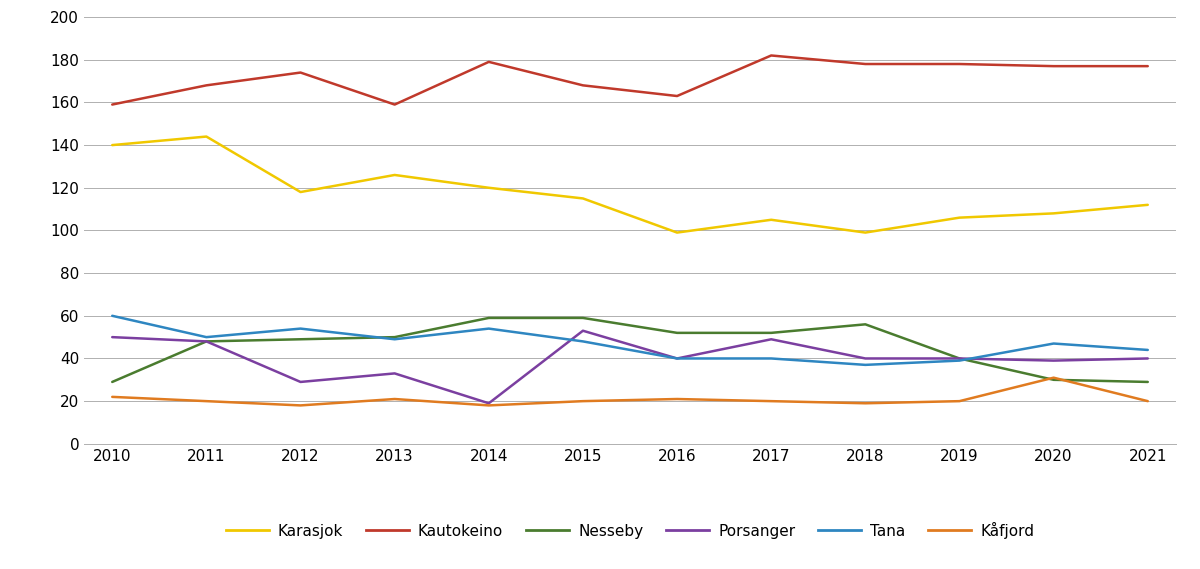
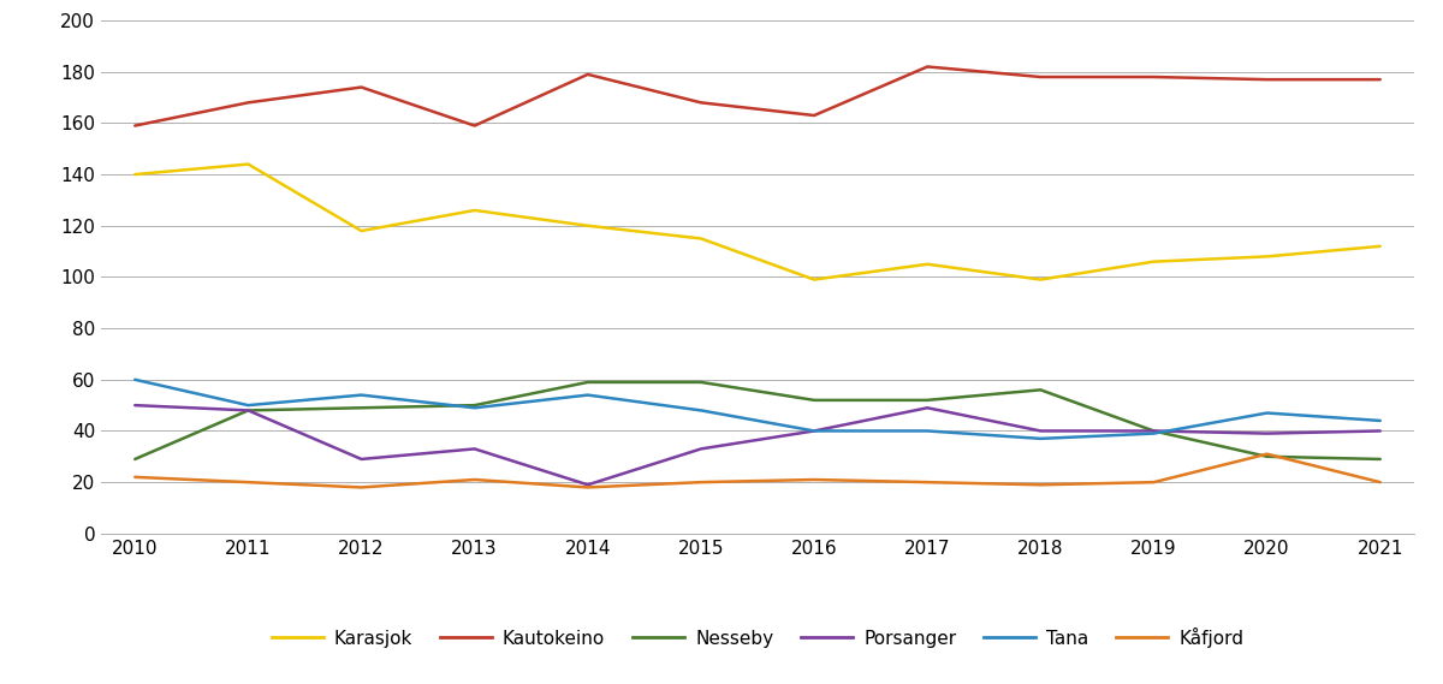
Porsanger/2015: 53 -> 33
